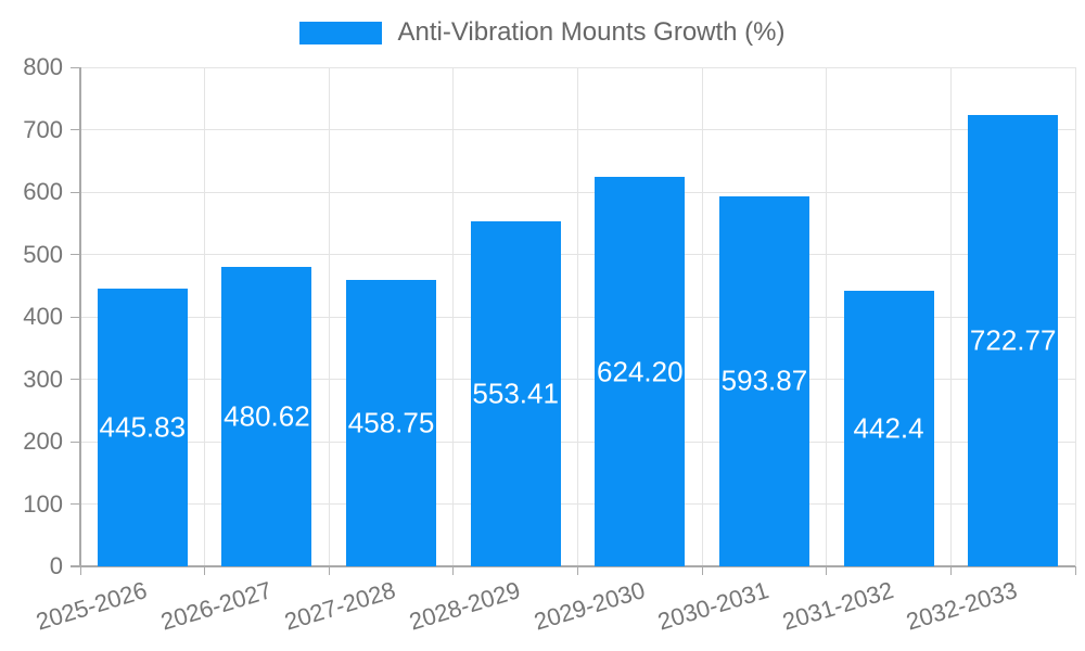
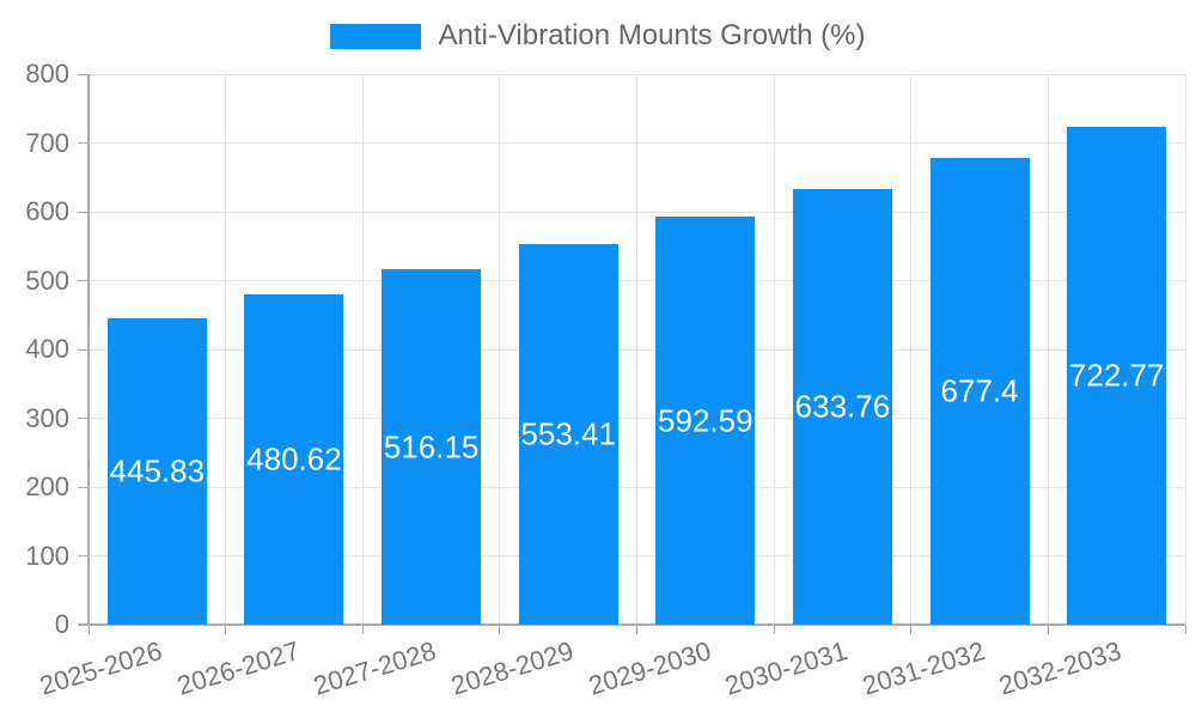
2027-2028: 458.75 -> 516.15
2029-2030: 624.20 -> 592.59
2030-2031: 593.87 -> 633.76
2031-2032: 442.4 -> 677.4
